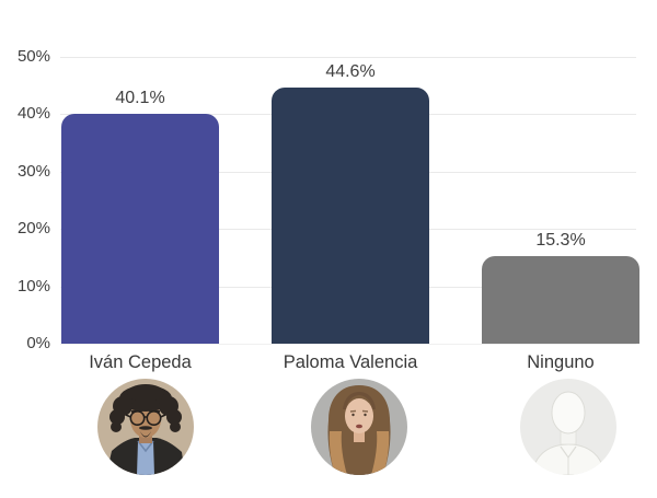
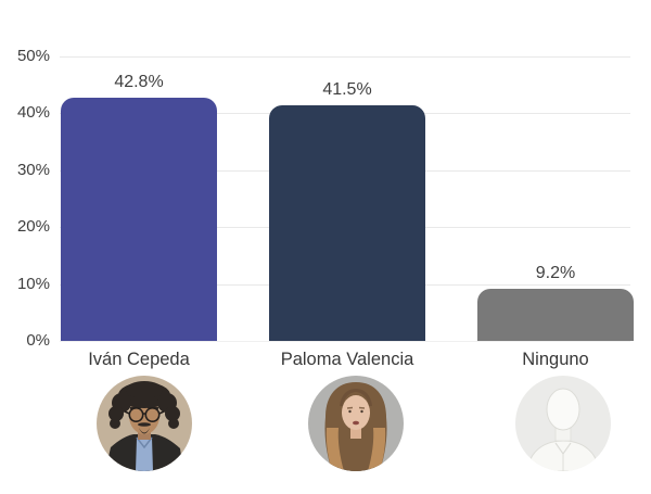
Iván Cepeda: 40.1% -> 42.8%
Paloma Valencia: 44.6% -> 41.5%
Ninguno: 15.3% -> 9.2%
